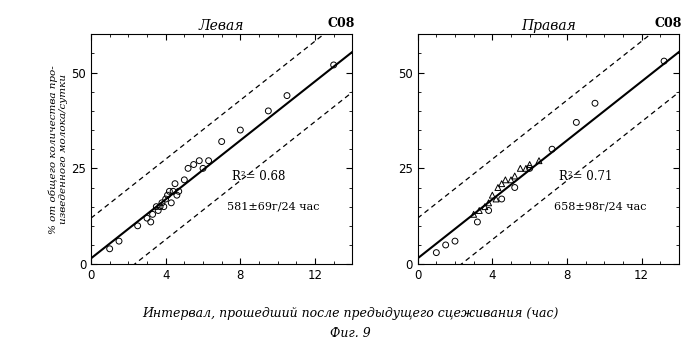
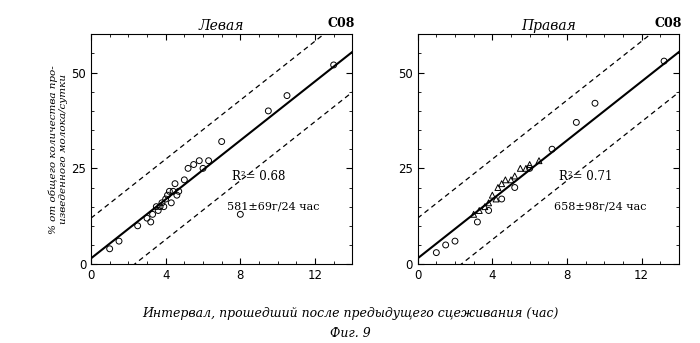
Левая/8: 35 -> 13
